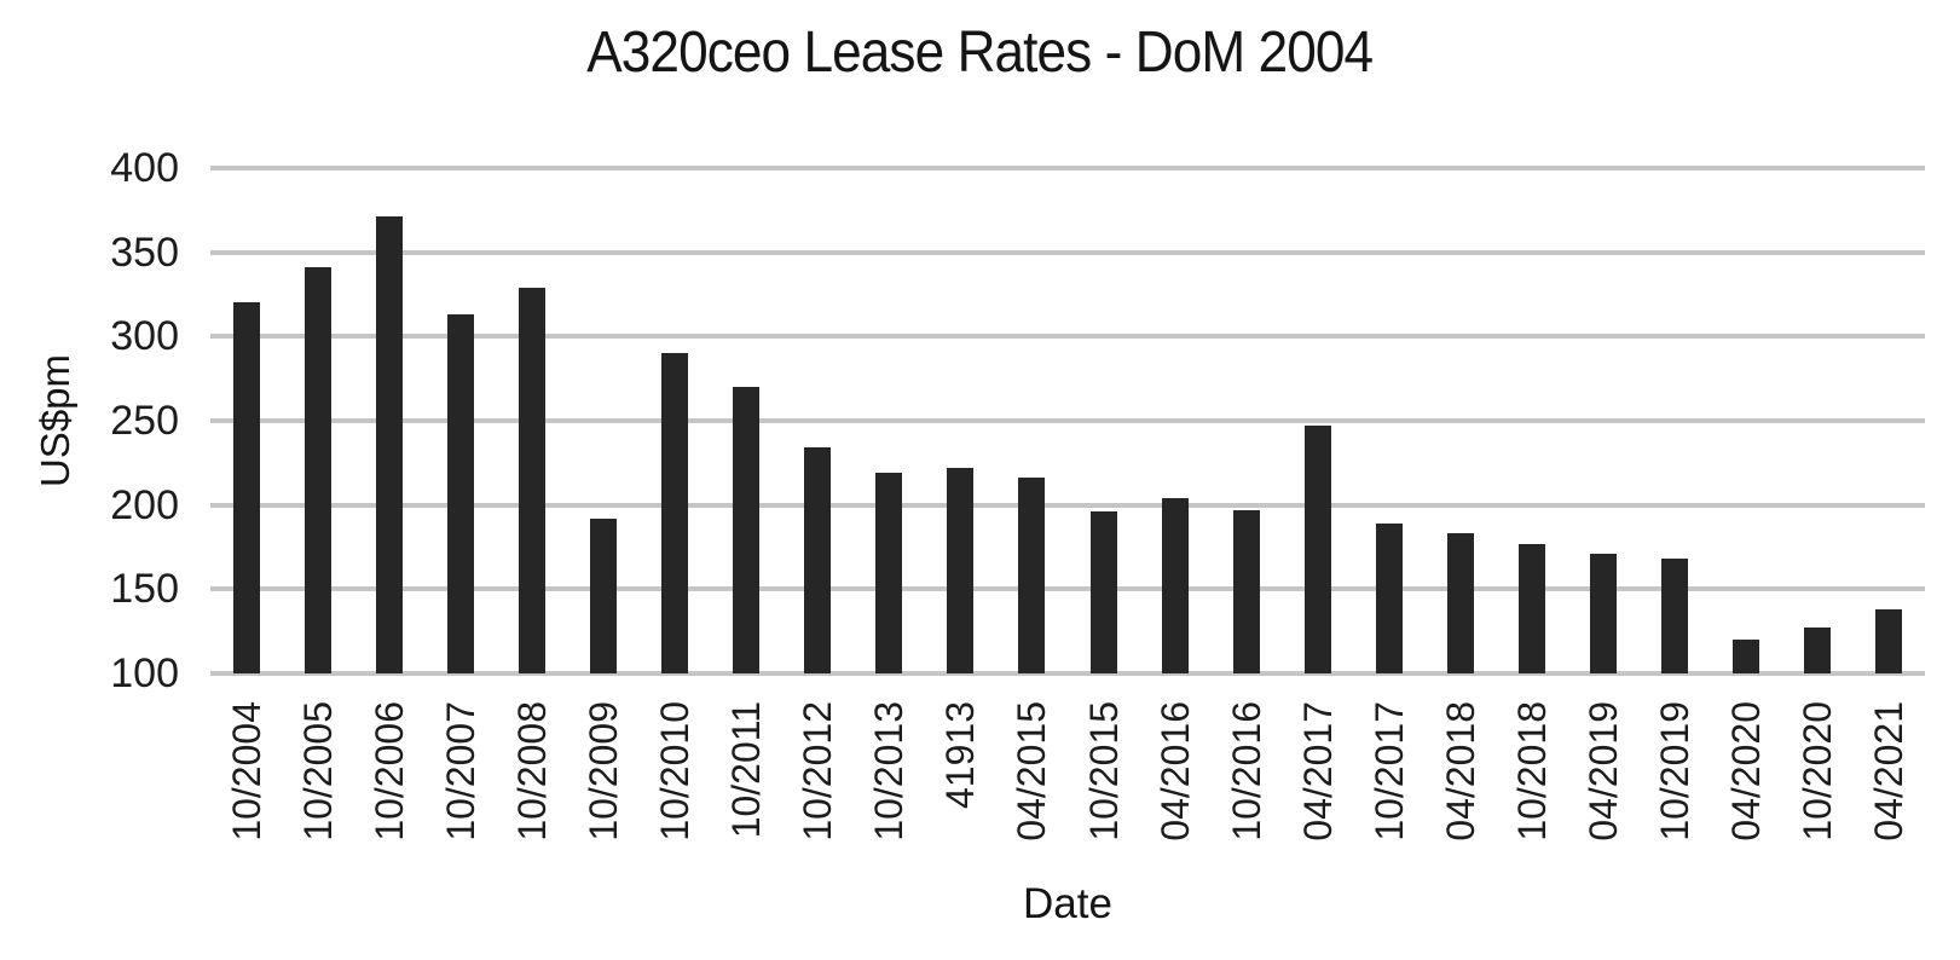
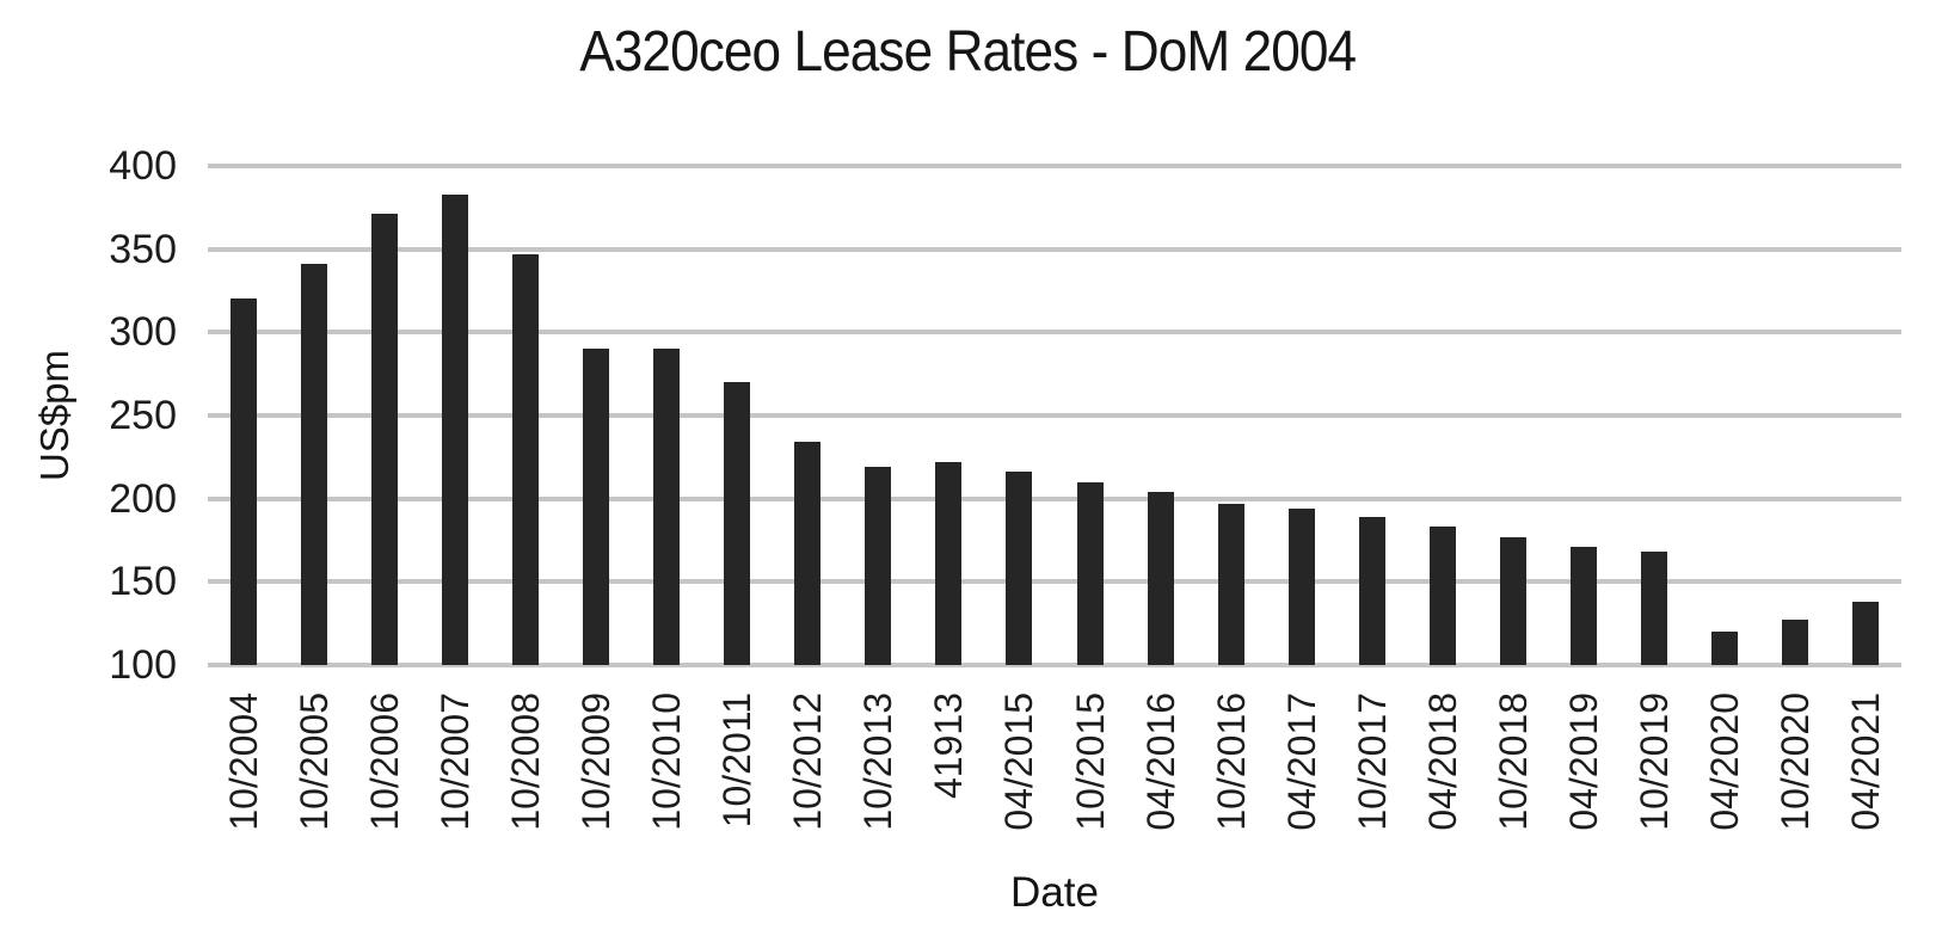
10/2007: 313 -> 383
10/2008: 329 -> 347
10/2009: 192 -> 290
10/2015: 196 -> 210
04/2017: 247 -> 194
